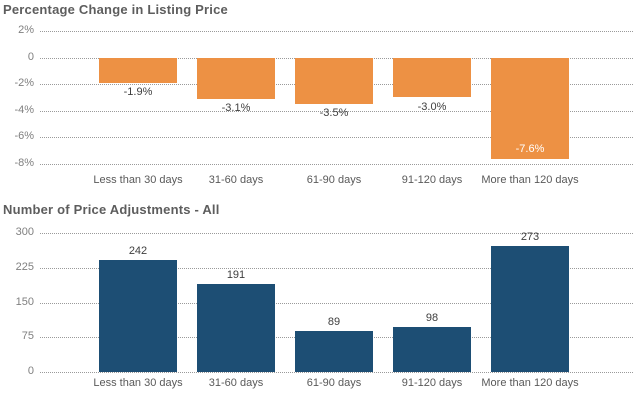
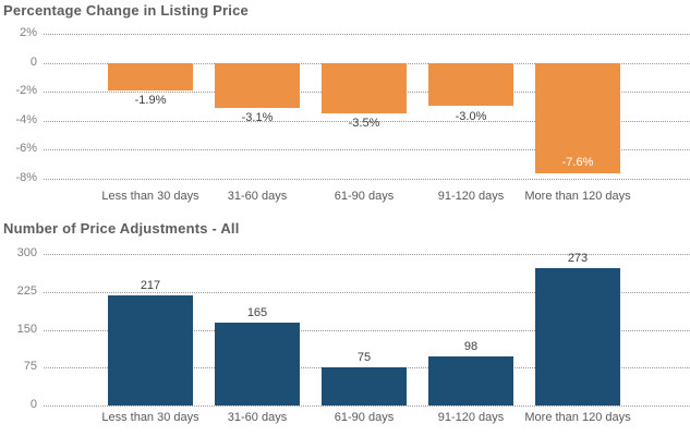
Number of Price Adjustments - All/Less than 30 days: 242 -> 217
Number of Price Adjustments - All/31-60 days: 191 -> 165
Number of Price Adjustments - All/61-90 days: 89 -> 75
